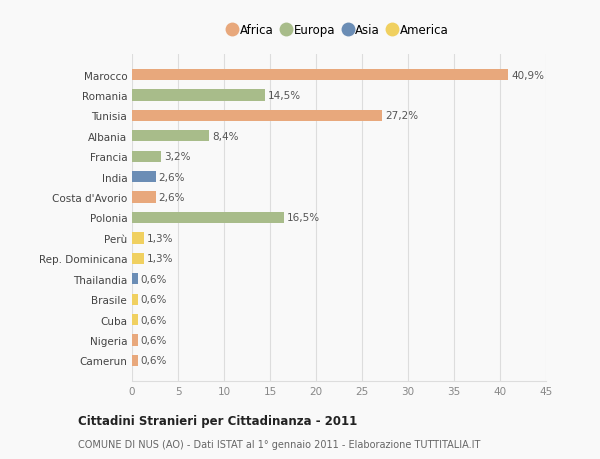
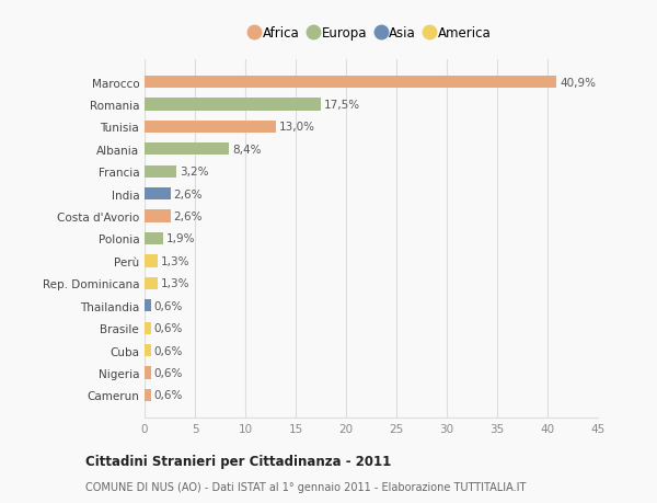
Romania: 14,5% -> 17,5%
Tunisia: 27,2% -> 13,0%
Polonia: 16,5% -> 1,9%
